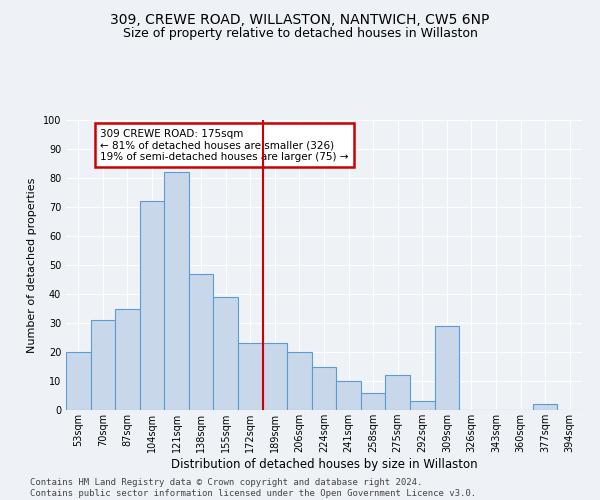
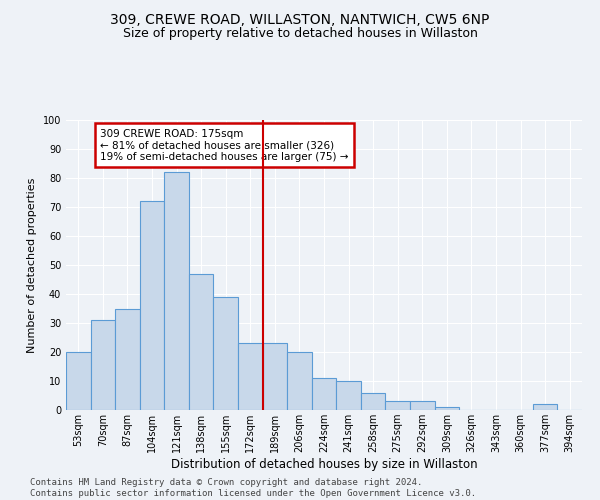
224sqm: 15 -> 11
275sqm: 12 -> 3
309sqm: 29 -> 1
